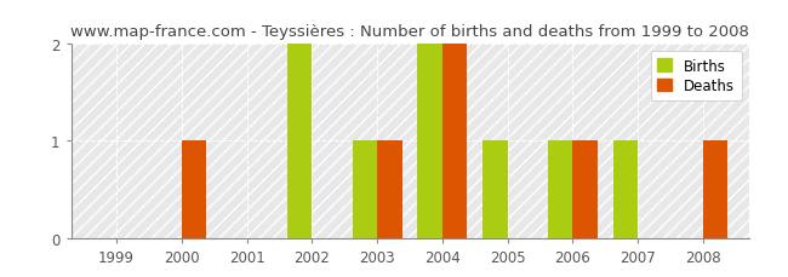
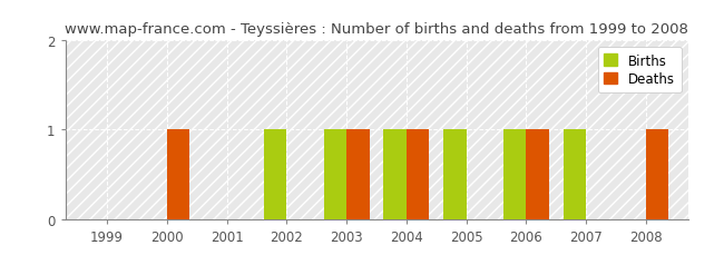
Births/2002: 2 -> 1
Births/2004: 2 -> 1
Deaths/2004: 2 -> 1
